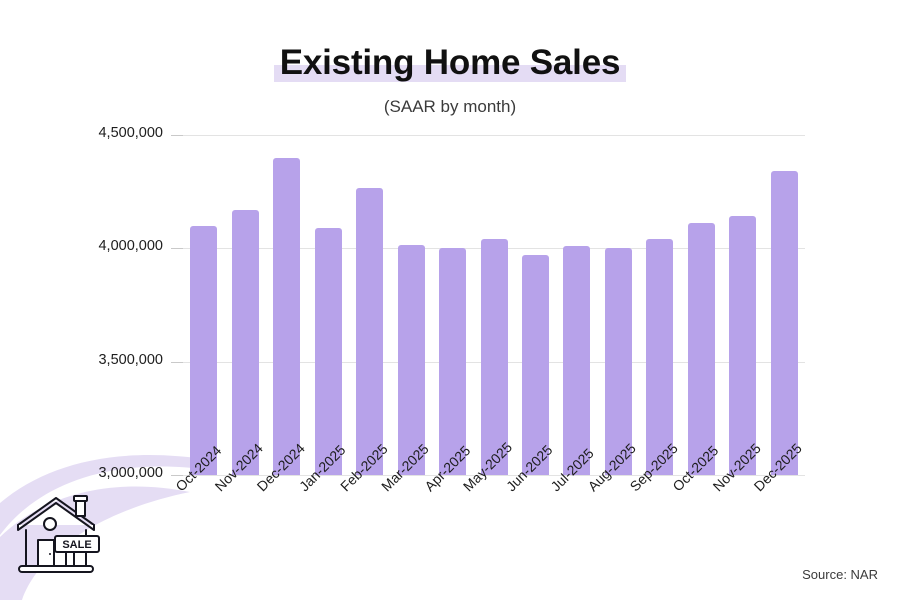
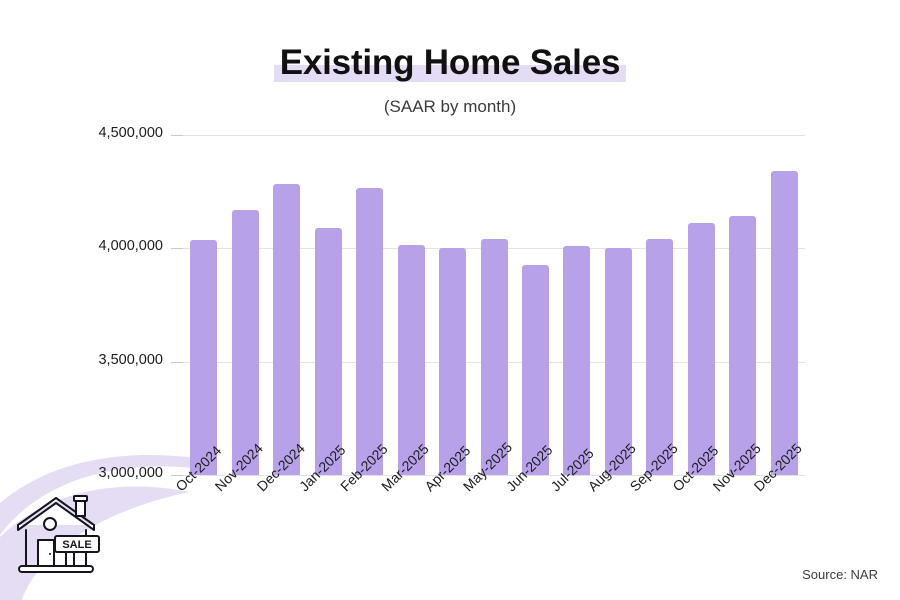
Oct-2024: 4100000 -> 4040000
Dec-2024: 4400000 -> 4280000
Jun-2025: 3970000 -> 3920000
